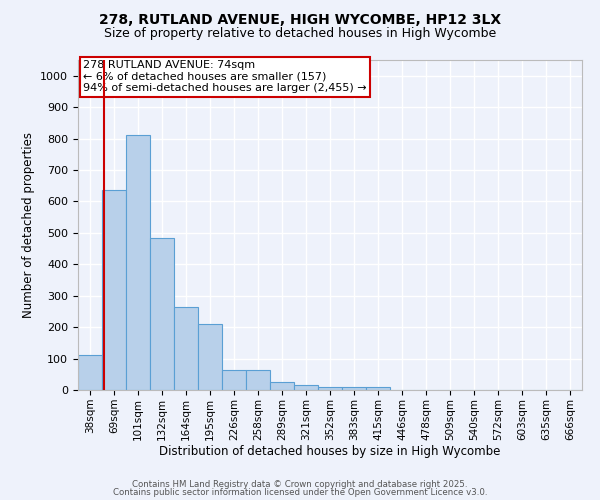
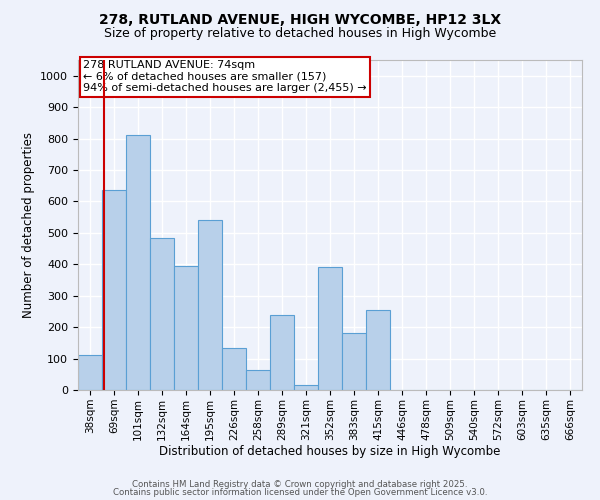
164sqm: 265 -> 395
195sqm: 210 -> 540
226sqm: 65 -> 135
289sqm: 27 -> 240
352sqm: 10 -> 390
383sqm: 10 -> 180
415sqm: 10 -> 255
